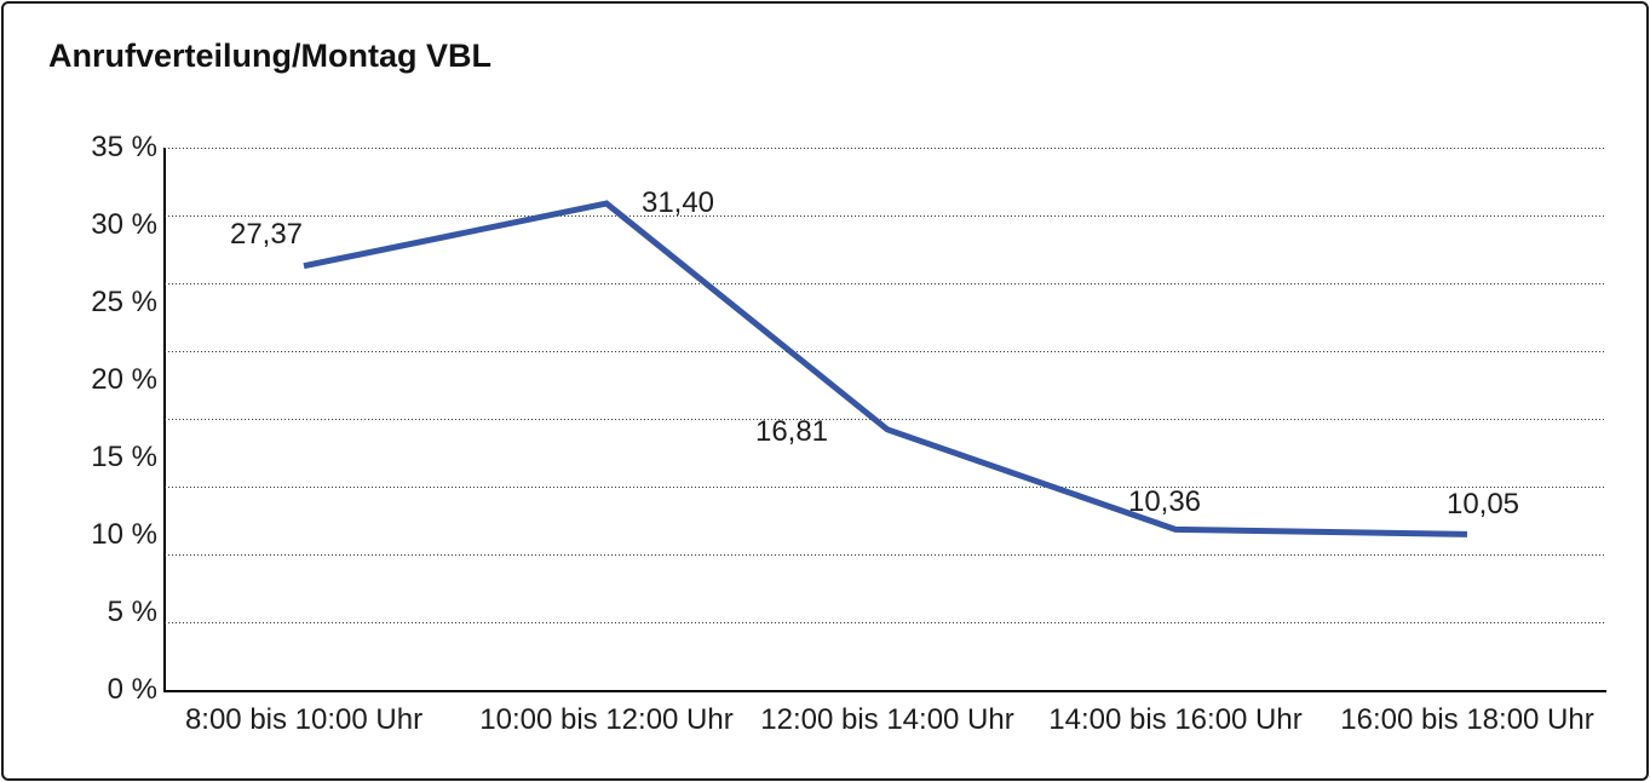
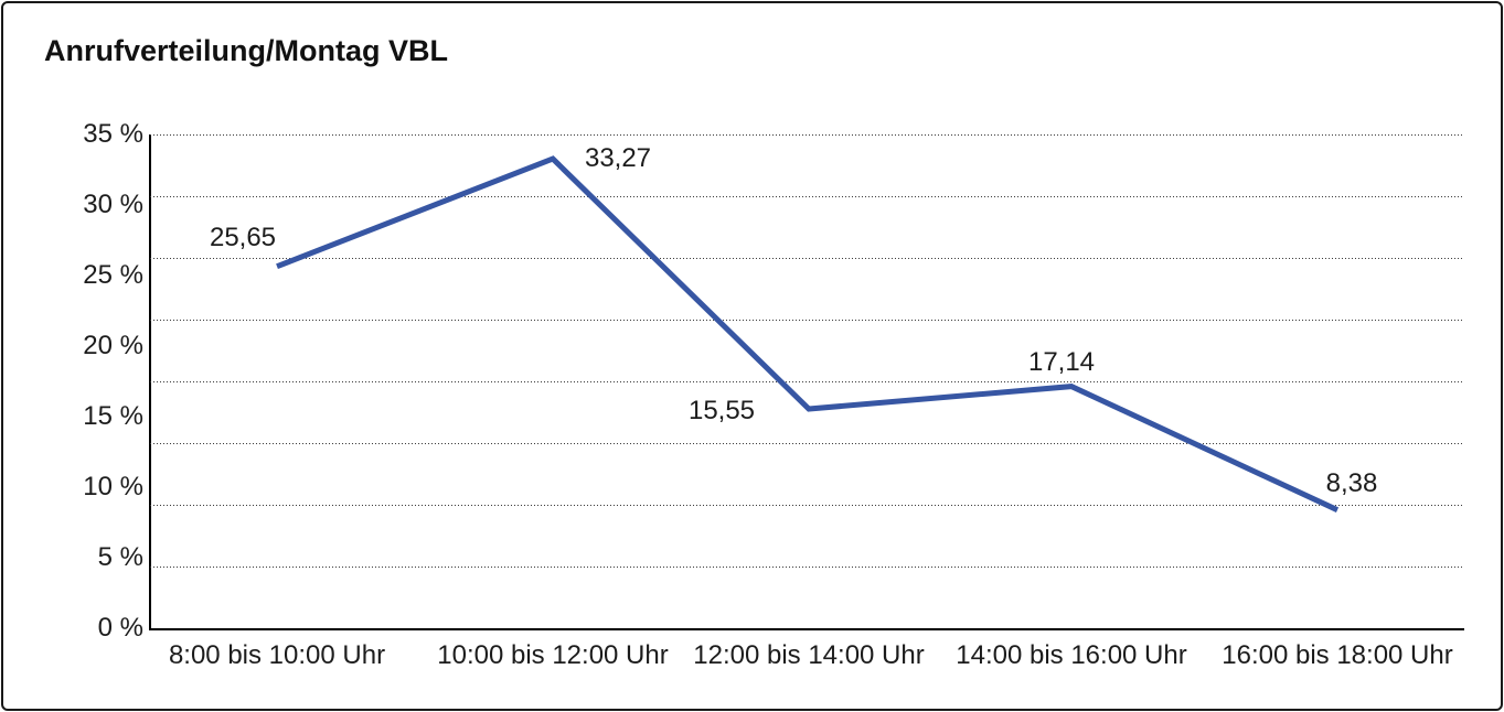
8:00 bis 10:00 Uhr: 27,37 -> 25,65
10:00 bis 12:00 Uhr: 31,40 -> 33,27
12:00 bis 14:00 Uhr: 16,81 -> 15,55
14:00 bis 16:00 Uhr: 10,36 -> 17,14
16:00 bis 18:00 Uhr: 10,05 -> 8,38
